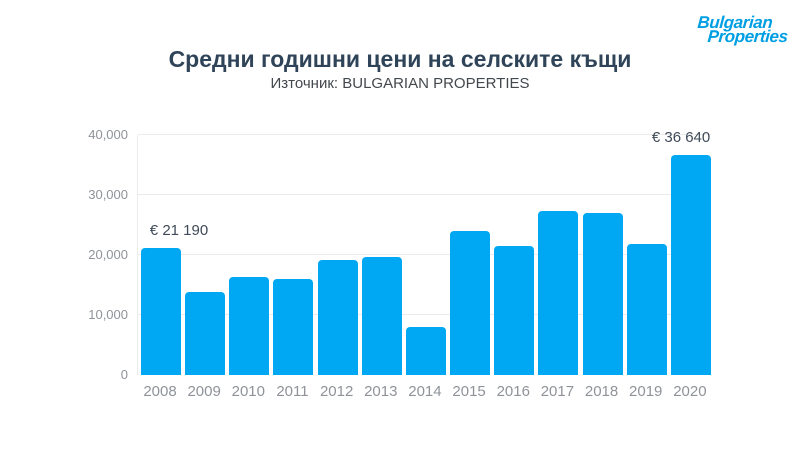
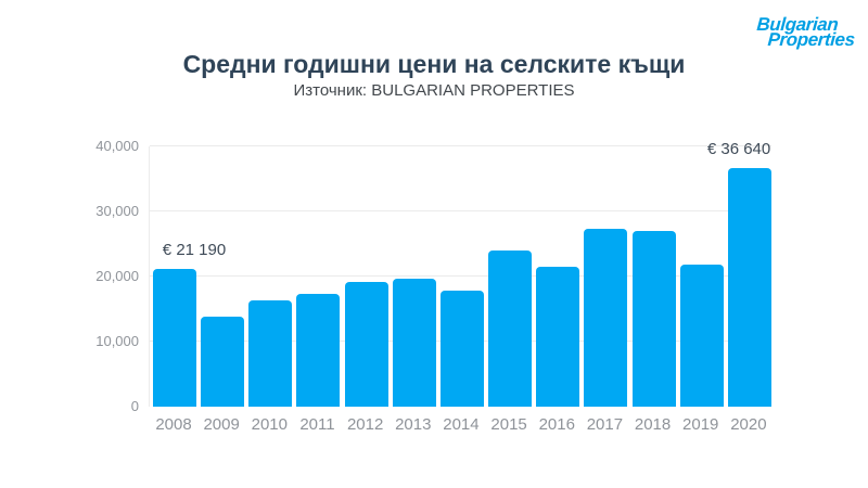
2011: 16000 -> 17000
2014: 8000 -> 18000
